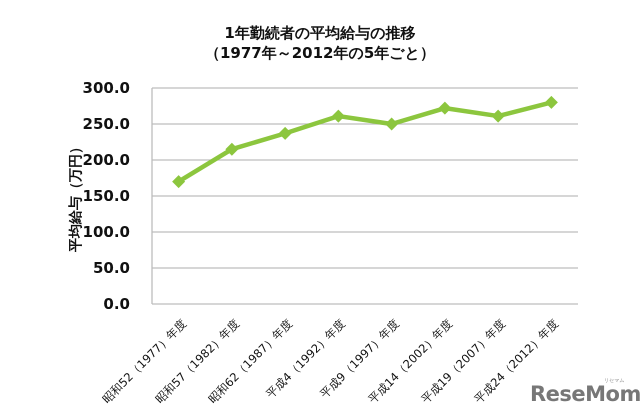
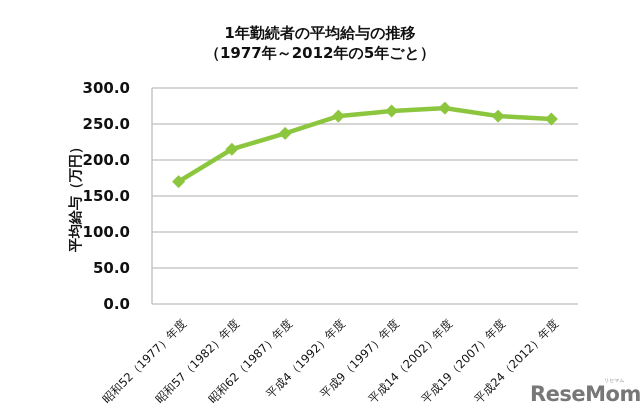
平成9（1997）年度: 250 -> 270
平成24（2012）年度: 280 -> 260
